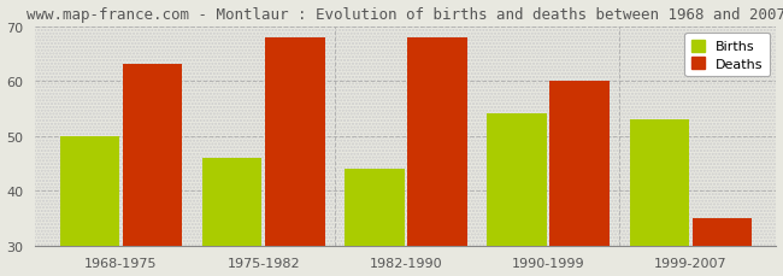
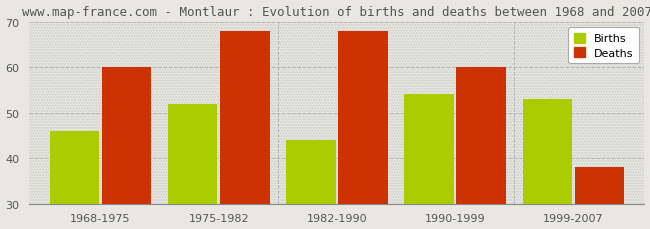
Births/1968-1975: 50 -> 46
Deaths/1968-1975: 63 -> 60
Births/1975-1982: 46 -> 52
Deaths/1999-2007: 35 -> 38
